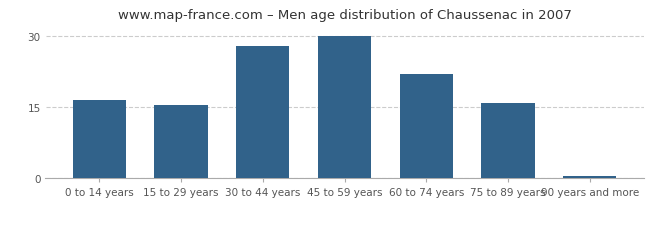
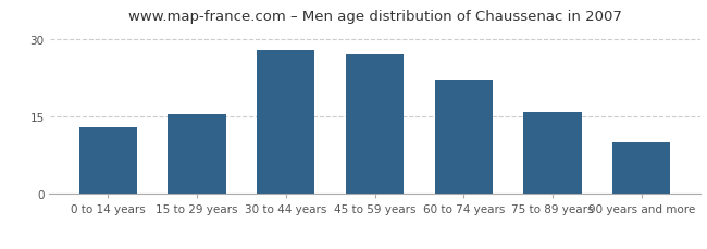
0 to 14 years: 16.5 -> 13.0
45 to 59 years: 30.0 -> 27.0
90 years and more: 0.6 -> 10.0
